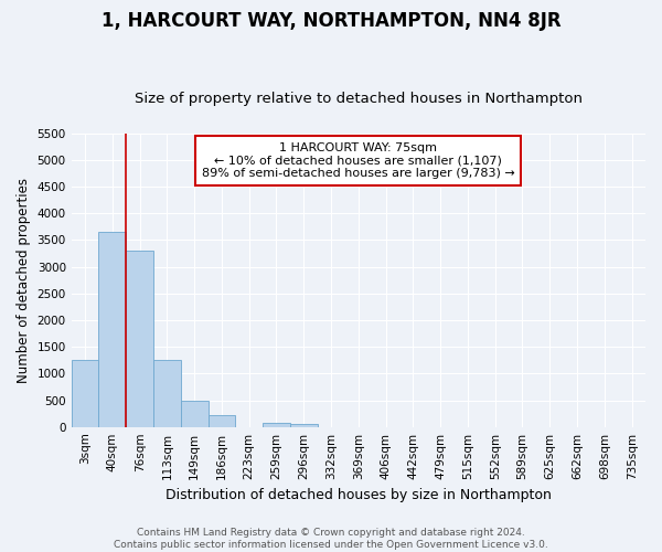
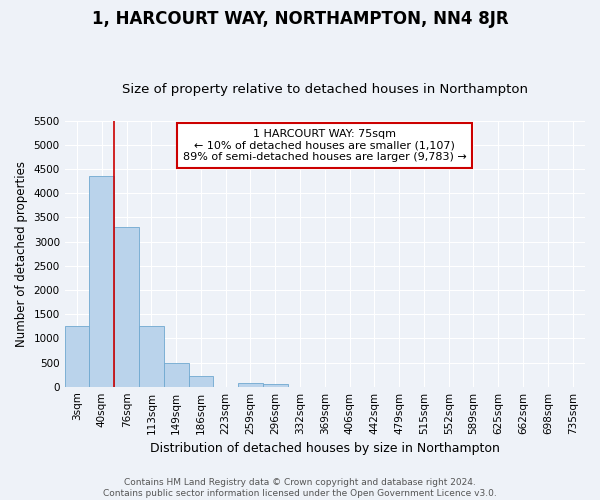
40sqm: 3650 -> 4350
